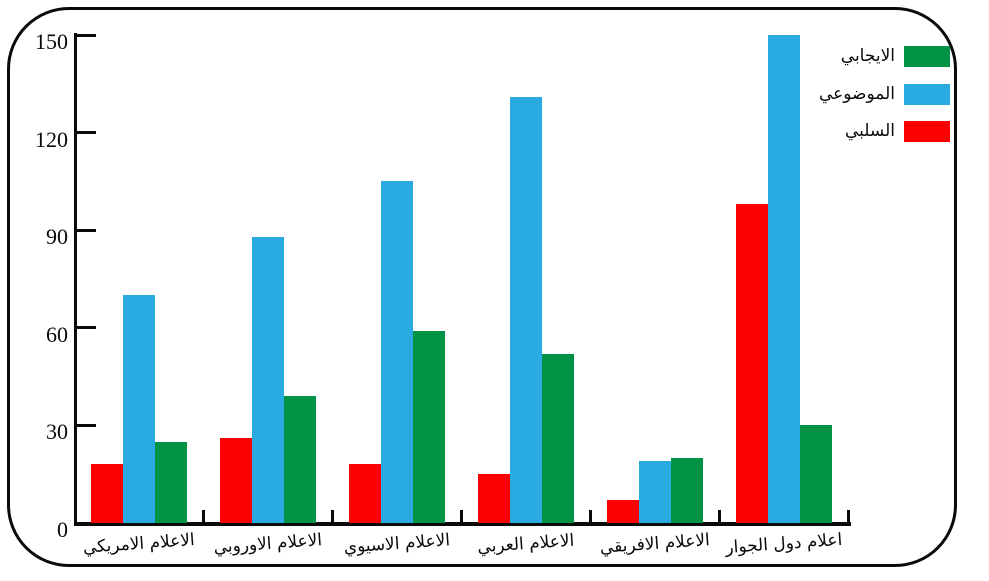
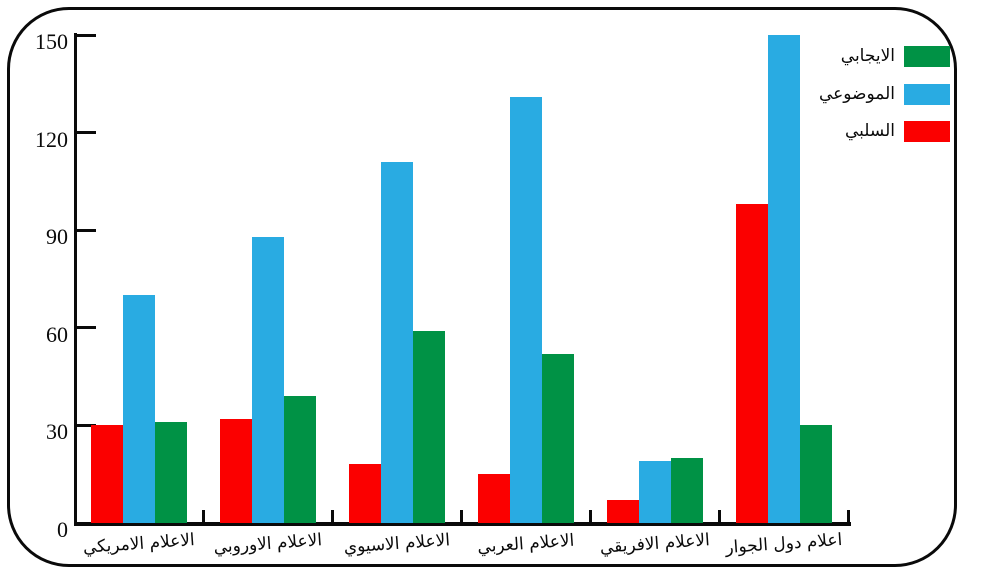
السلبي/الاعلام الامريكي: 18 -> 30
الايجابي/الاعلام الامريكي: 25 -> 31
السلبي/الاعلام الاوروبي: 26 -> 32
الموضوعي/الاعلام الاسيوي: 105 -> 111
